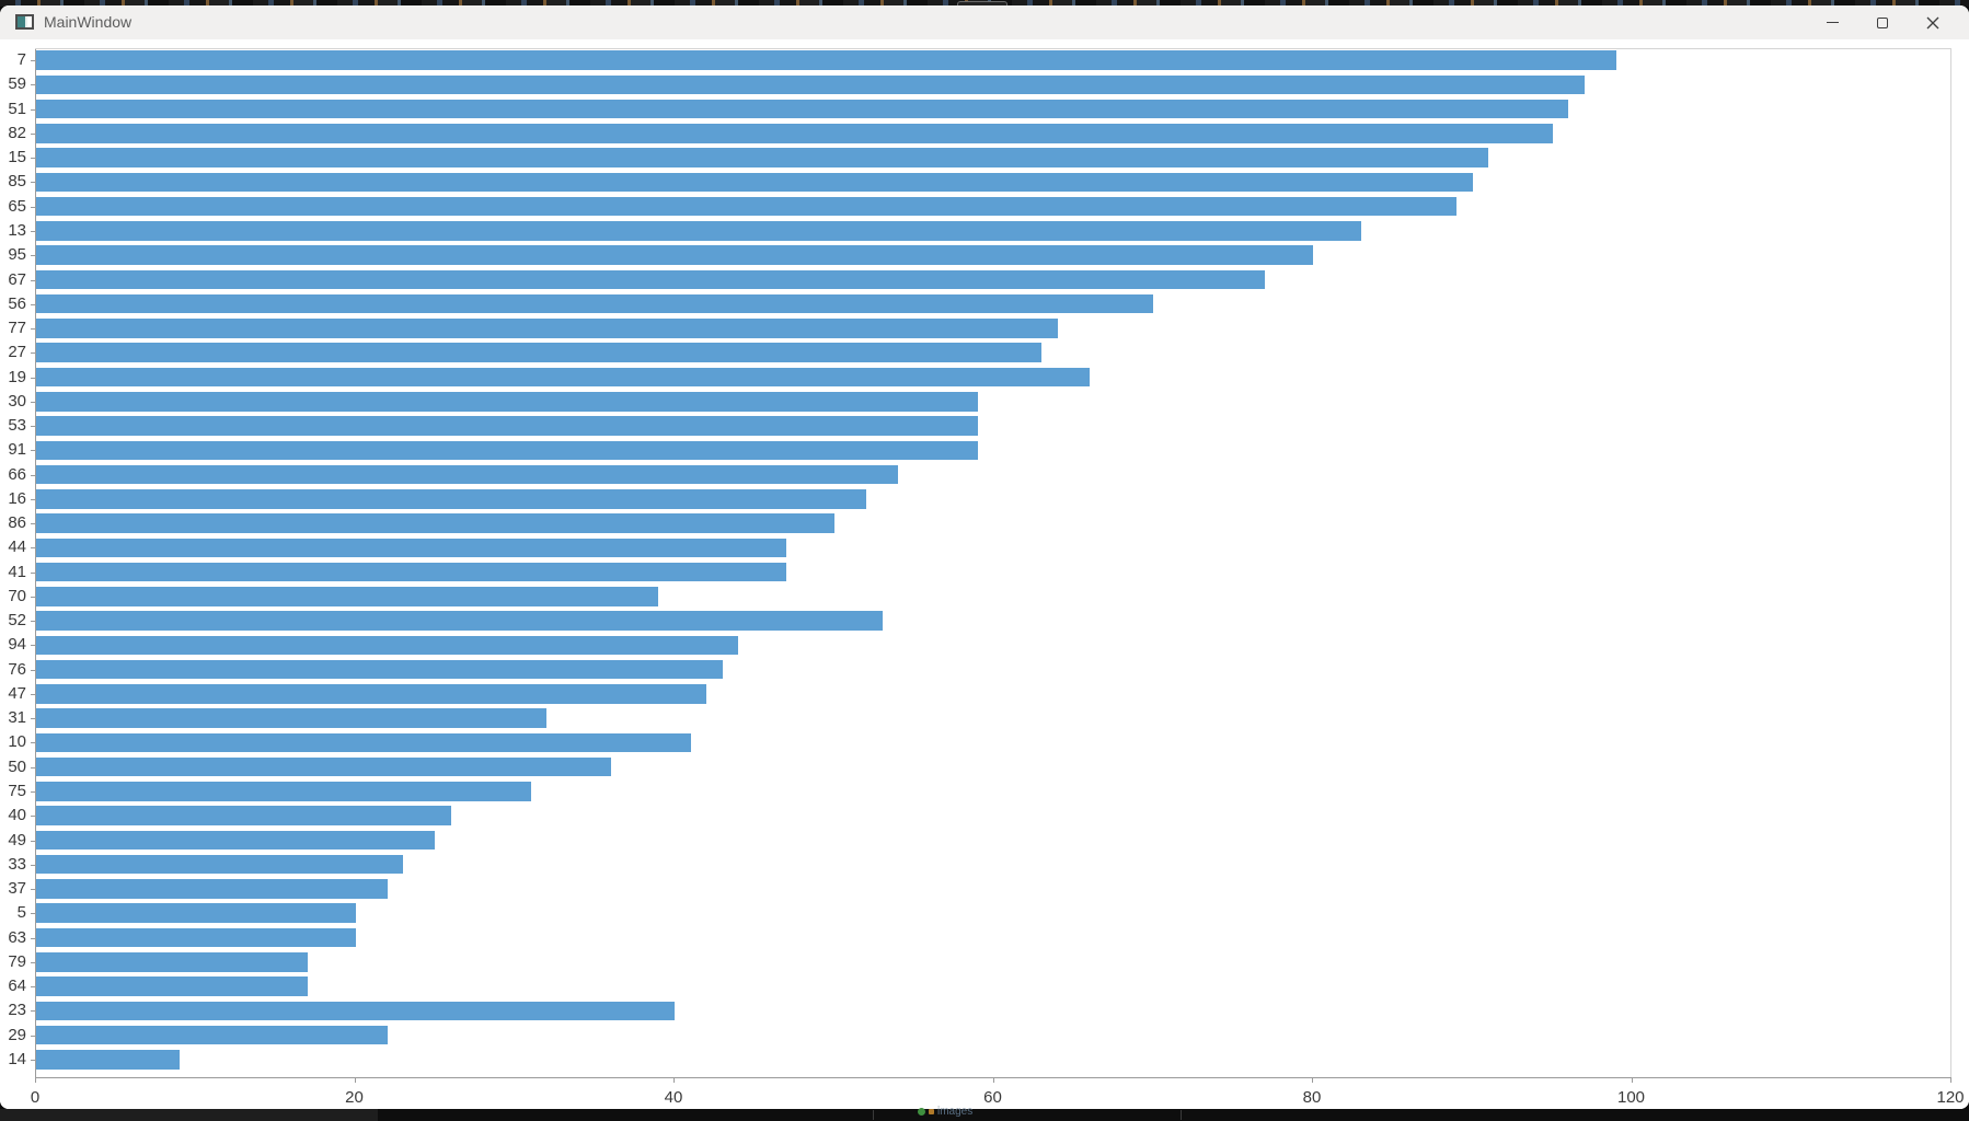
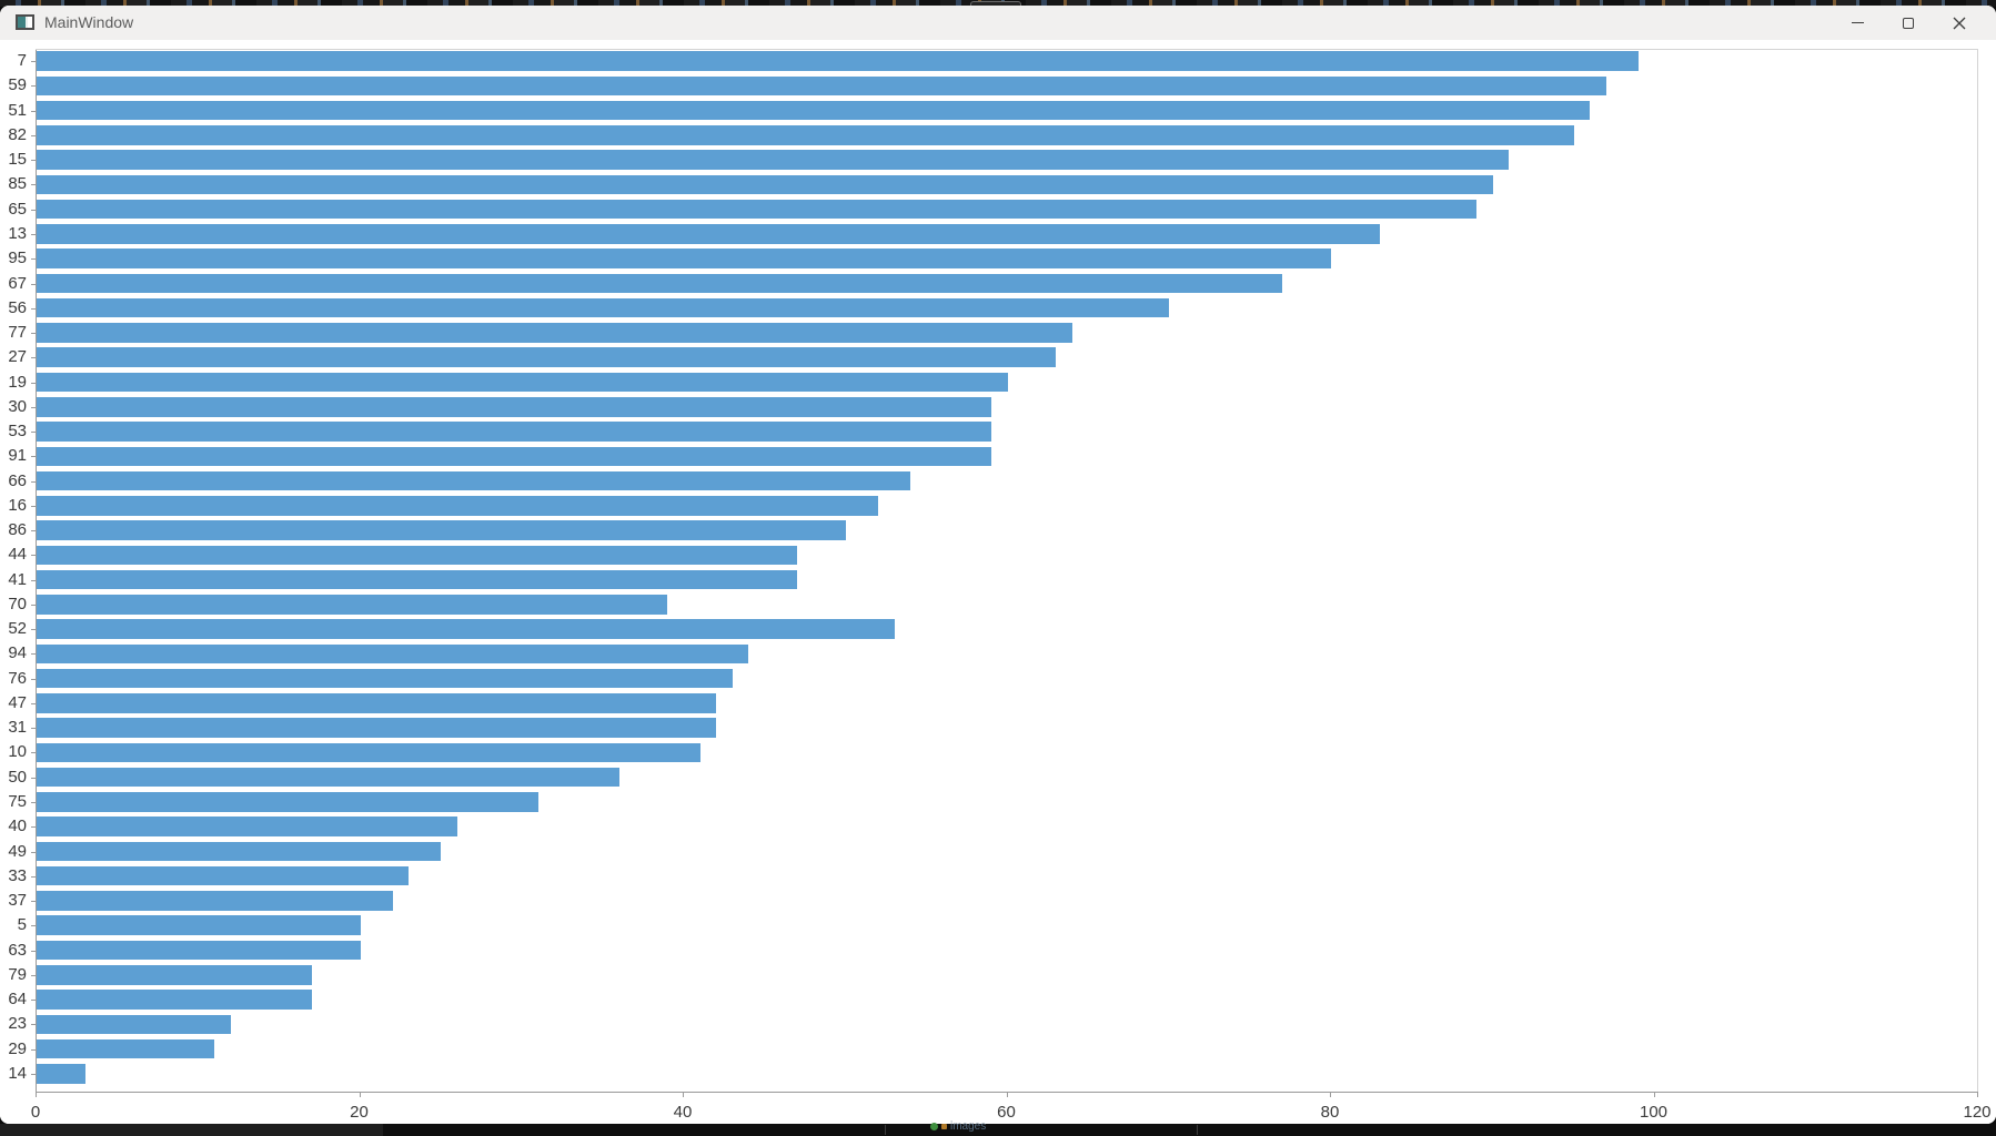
19: 66 -> 60
31: 32 -> 42
23: 40 -> 12
29: 22 -> 11
14: 9 -> 3
